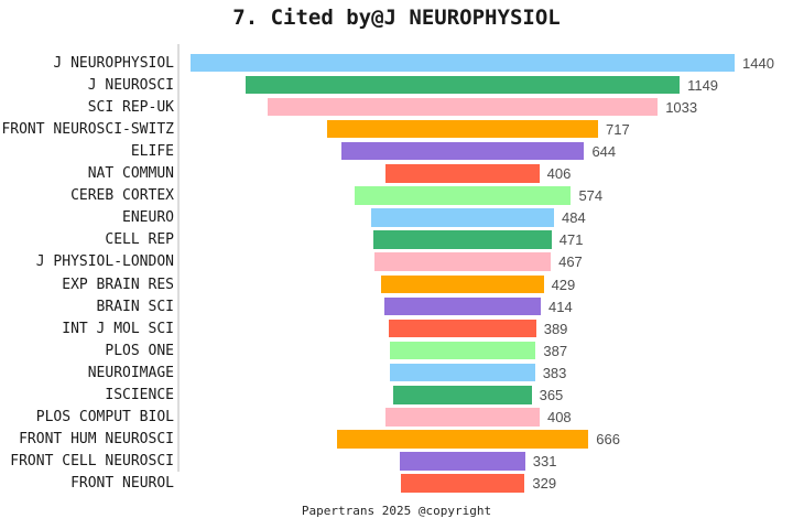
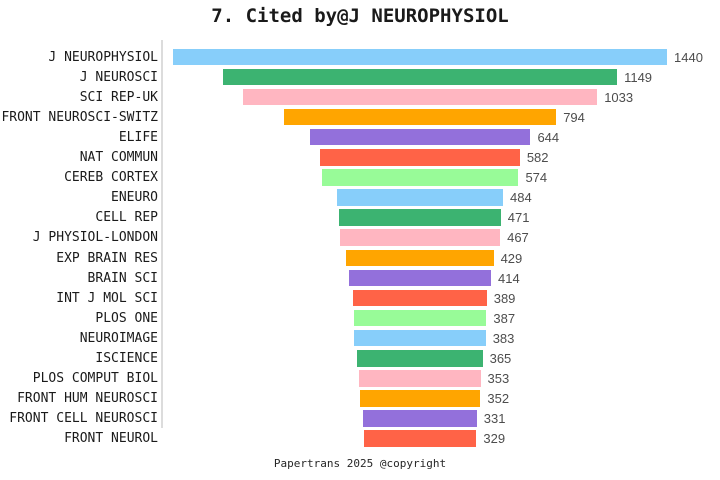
FRONT NEUROSCI-SWITZ: 717 -> 794
NAT COMMUN: 406 -> 582
PLOS COMPUT BIOL: 408 -> 353
FRONT HUM NEUROSCI: 666 -> 352
